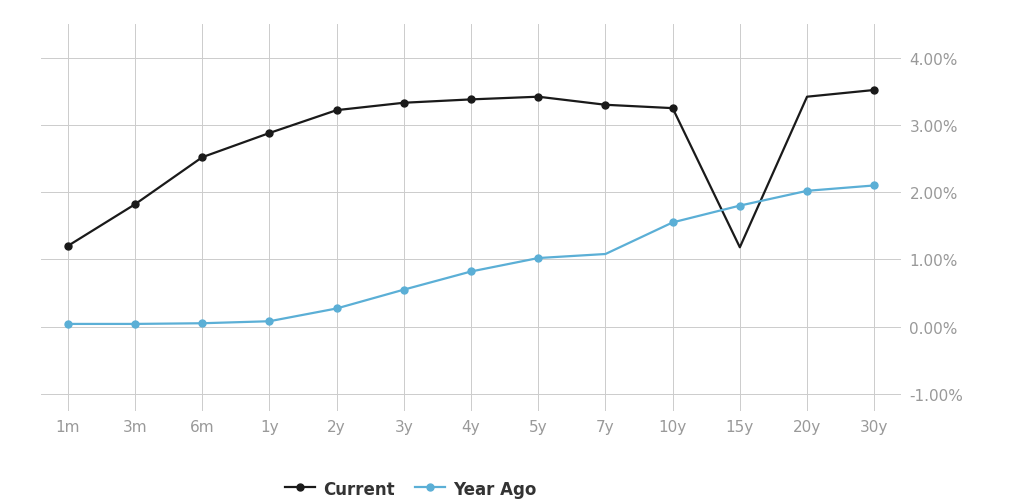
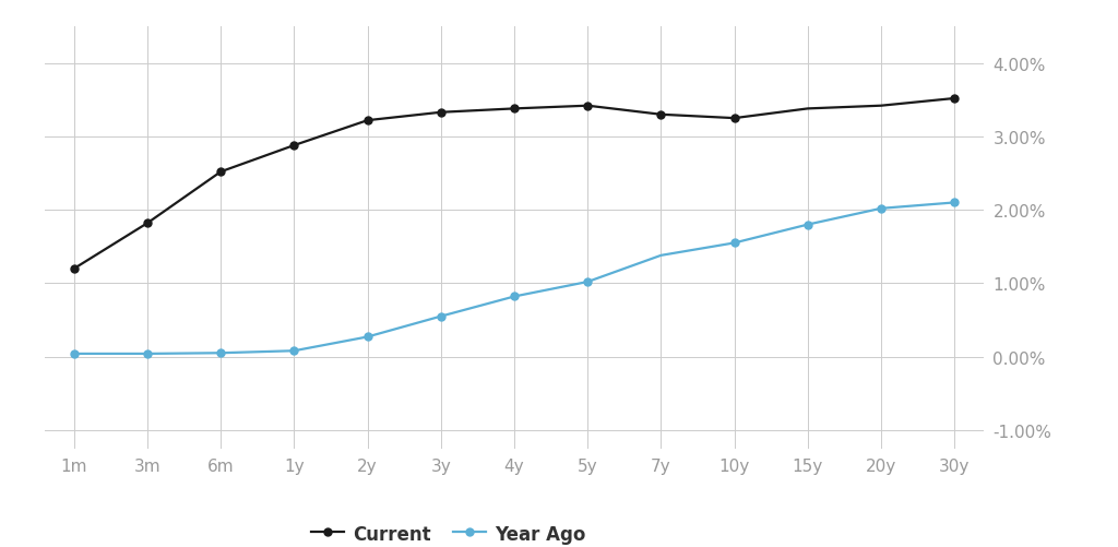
Year Ago/7y: 1.08% -> 1.38%
Current/15y: 1.18% -> 3.38%
